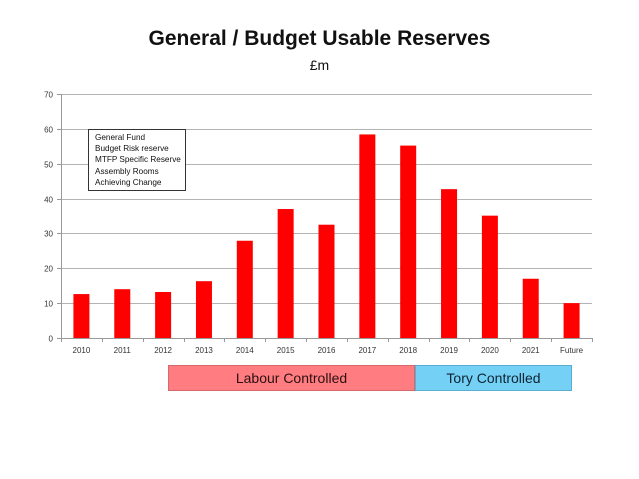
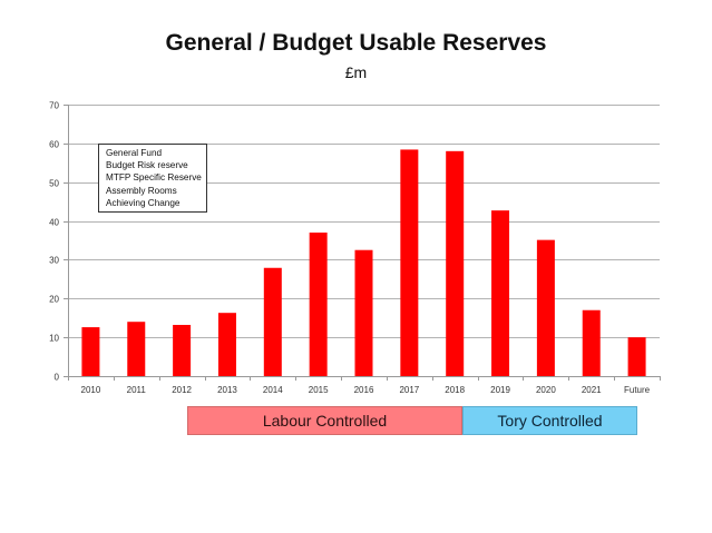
2018: 55 -> 58
